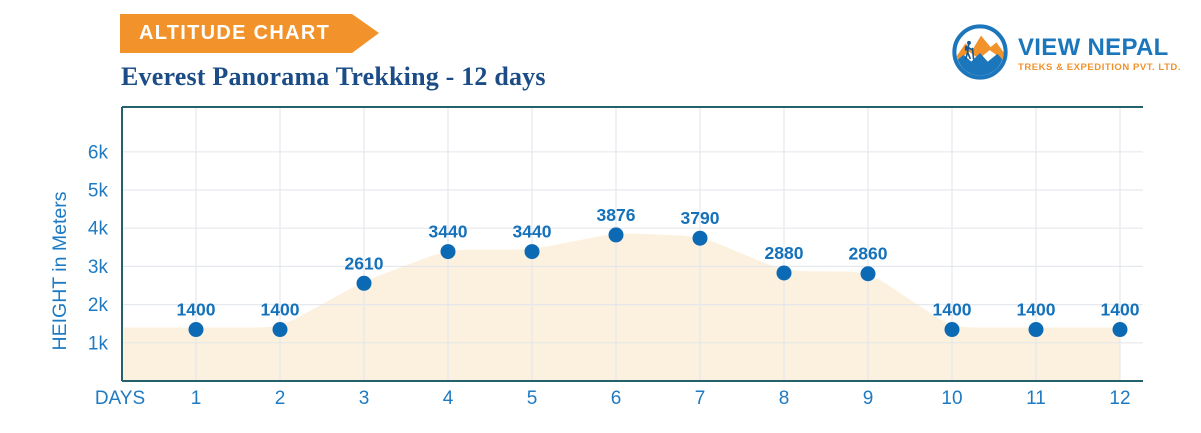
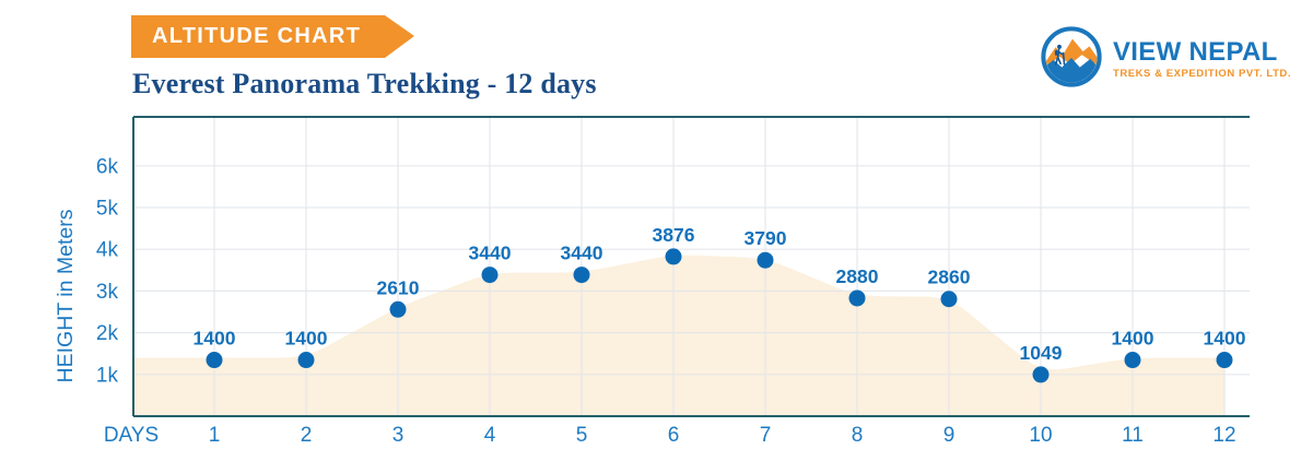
10: 1400 -> 1049
